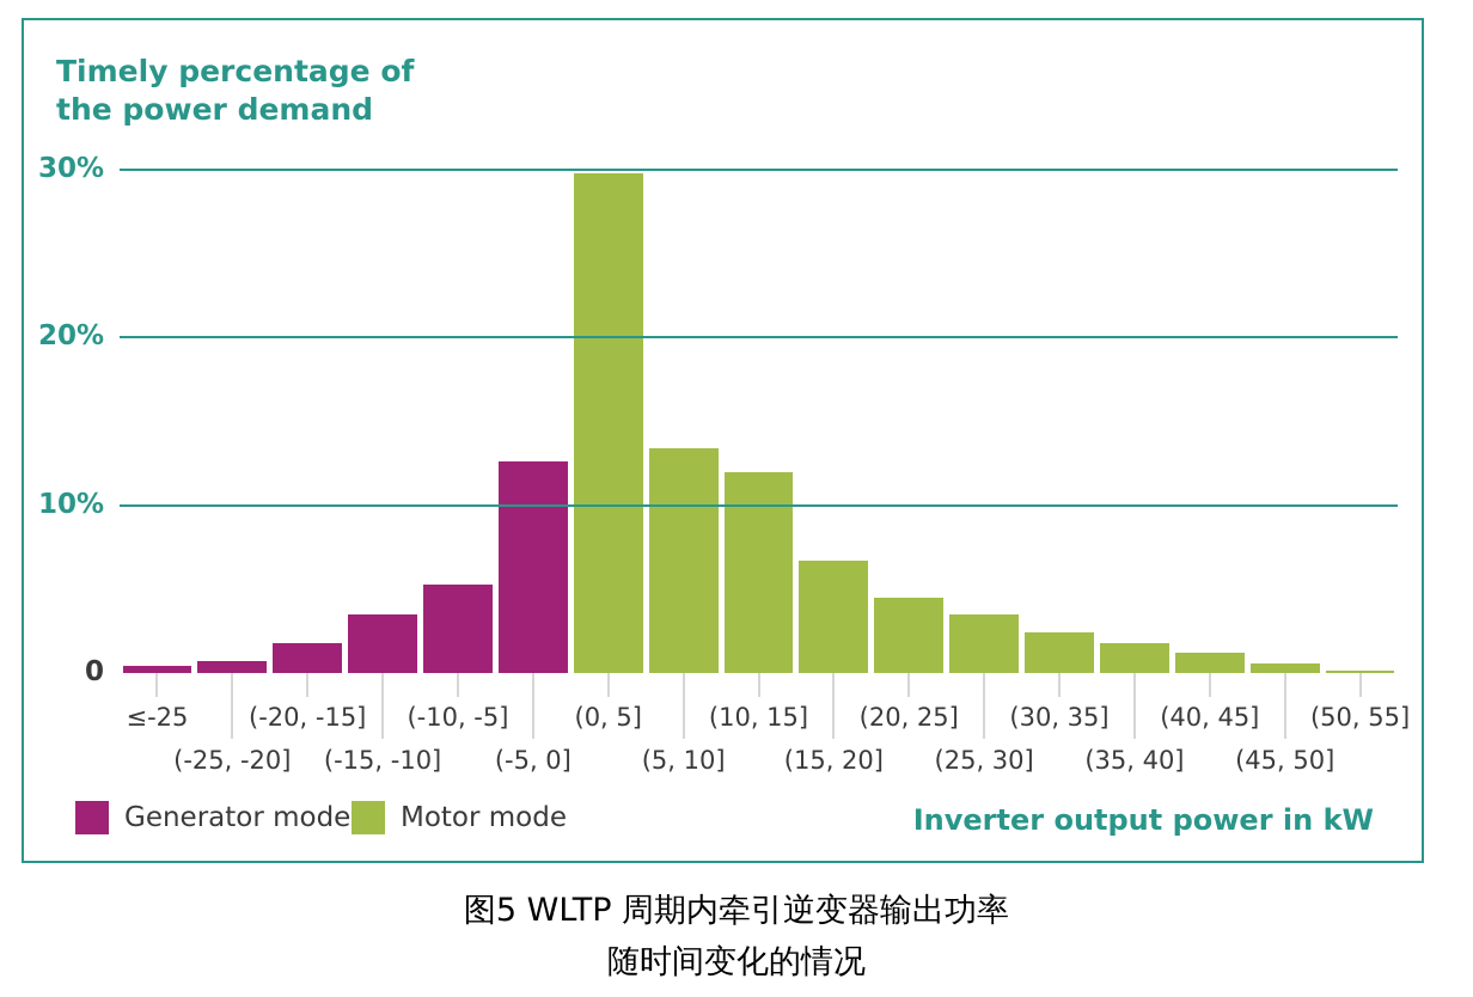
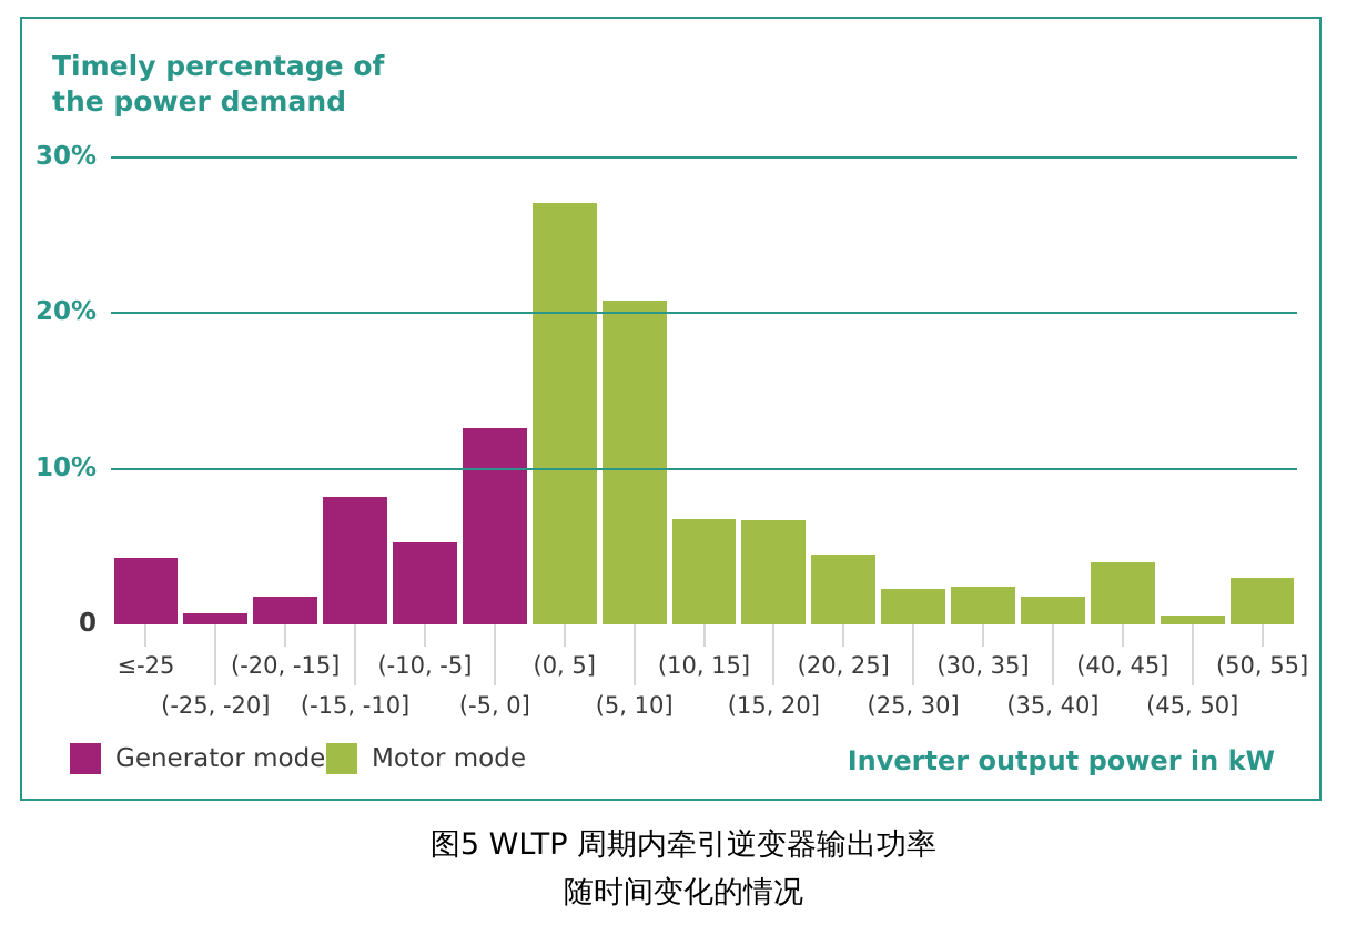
Generator mode/≤-25: 0.4% -> 4.3%
Generator mode/(-15, -10]: 3.5% -> 8.2%
Motor mode/(0, 5]: 29.8% -> 27.1%
Motor mode/(5, 10]: 13.4% -> 20.8%
Motor mode/(10, 15]: 12.0% -> 6.8%
Motor mode/(25, 30]: 3.5% -> 2.3%
Motor mode/(40, 45]: 1.2% -> 4.0%
Motor mode/(50, 55]: 0.1% -> 3.0%
